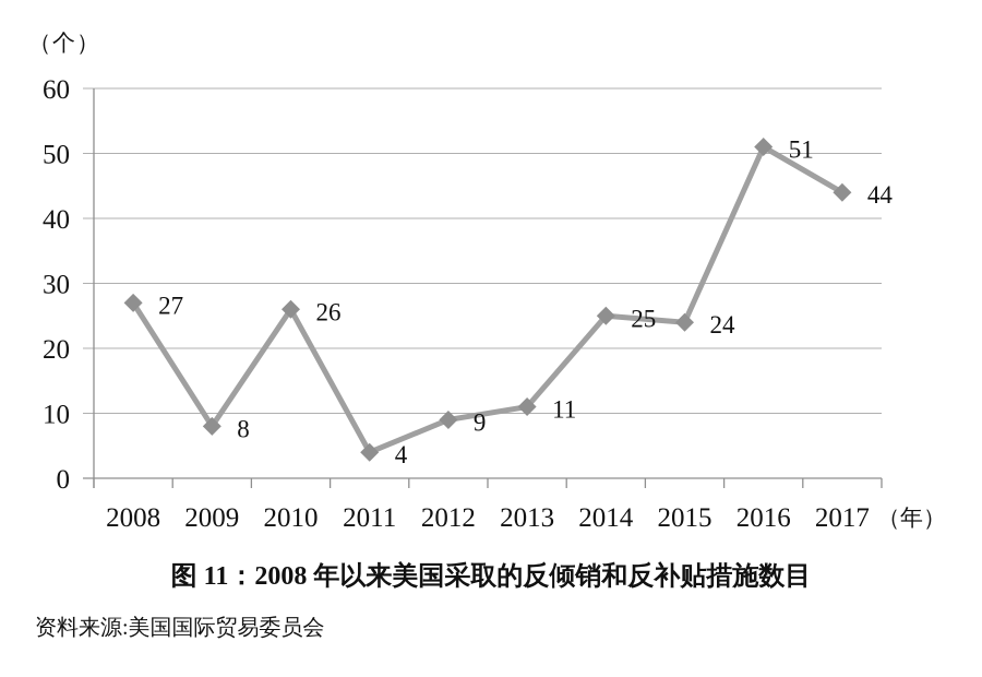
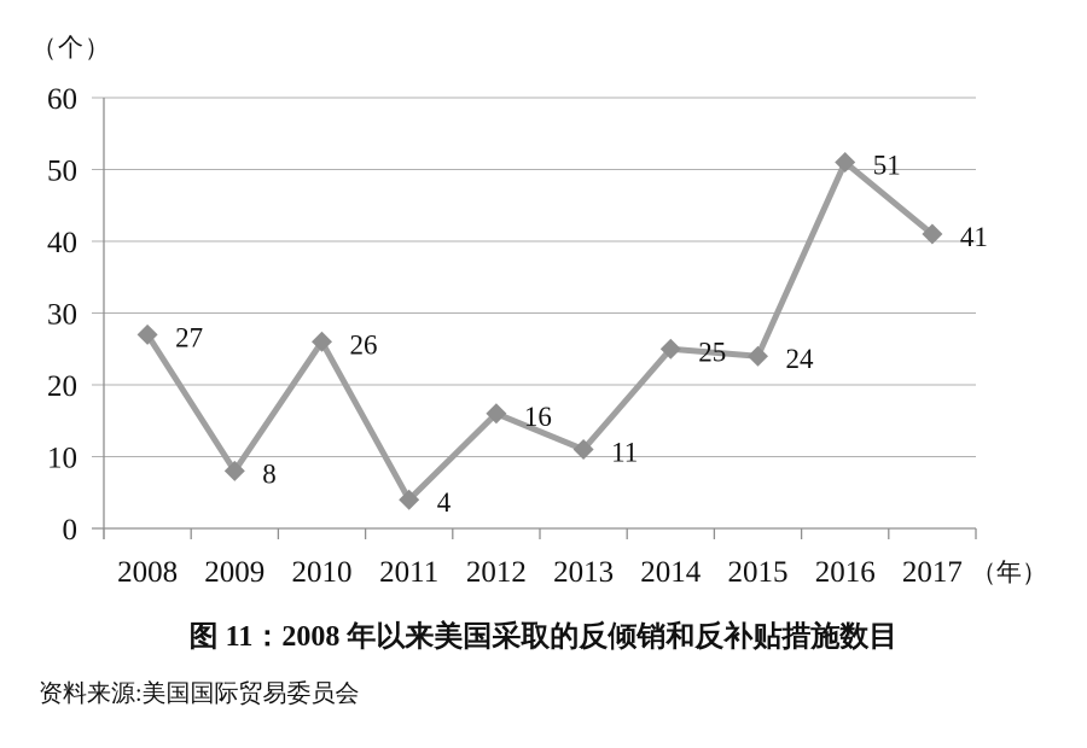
2012: 9 -> 16
2017: 44 -> 41
